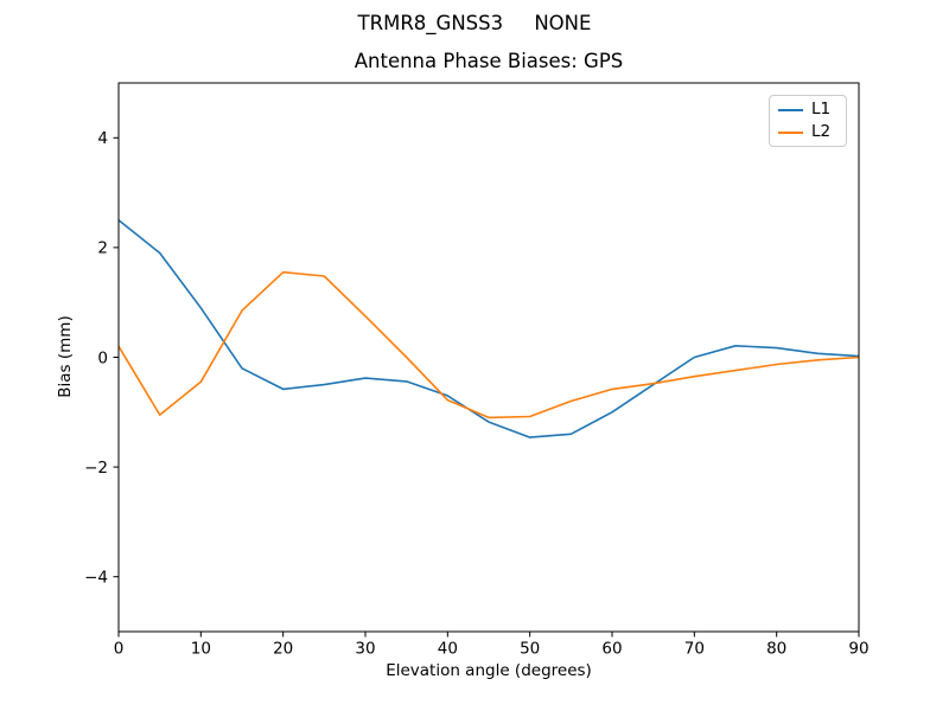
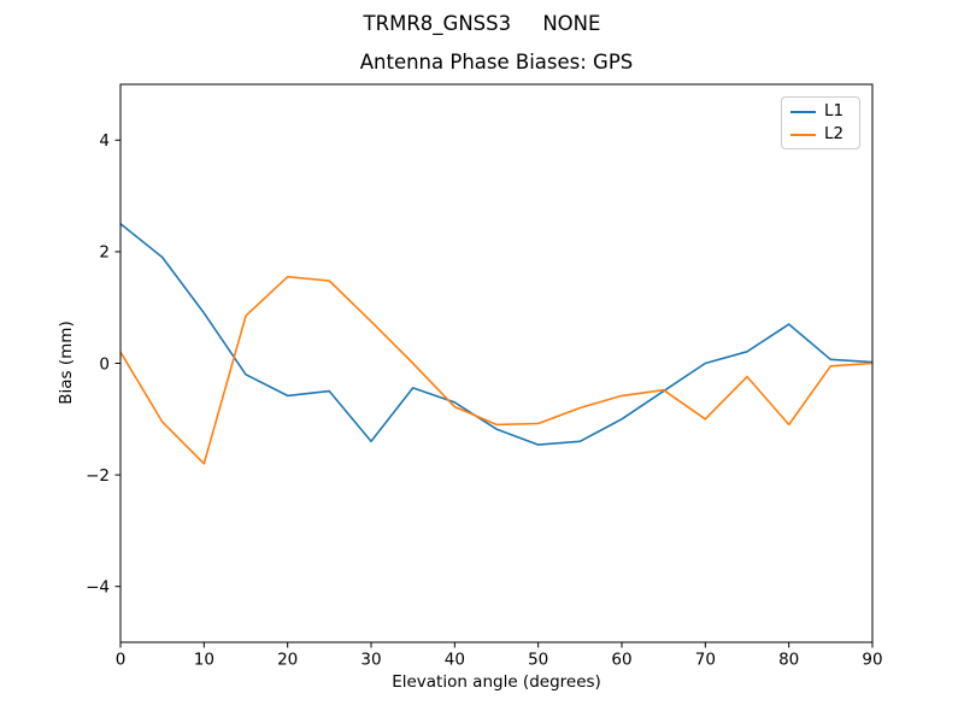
L2/10: -0.5 -> -1.8
L1/30: -0.4 -> -1.4
L2/70: -0.3 -> -1.0
L1/80: 0.2 -> 0.7
L2/80: -0.1 -> -1.1
